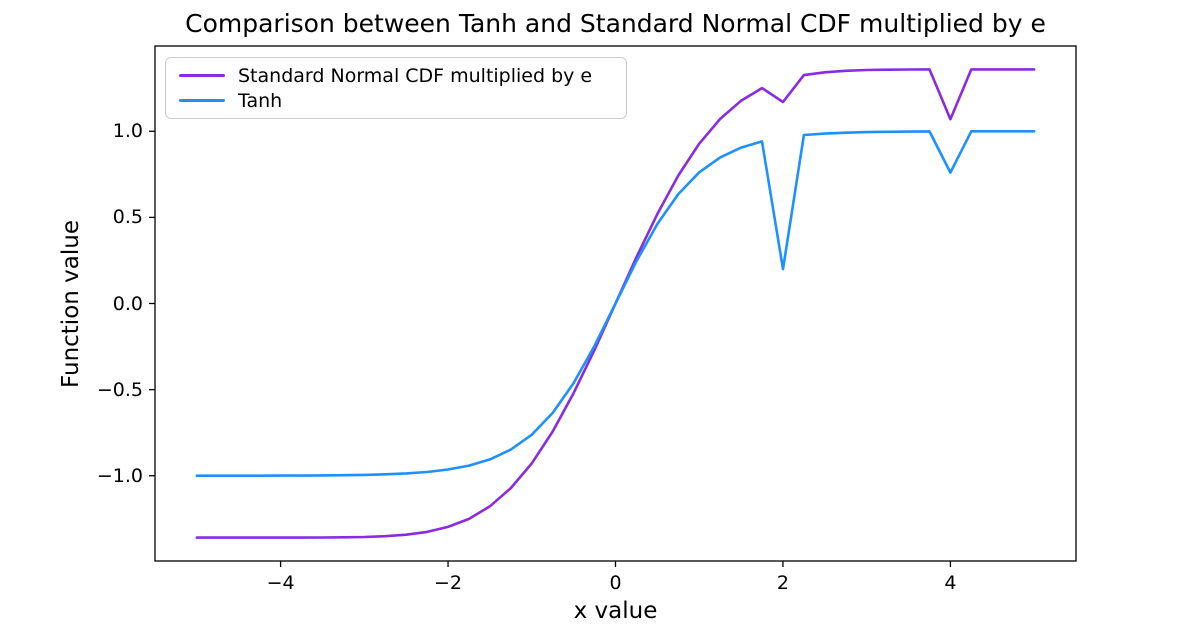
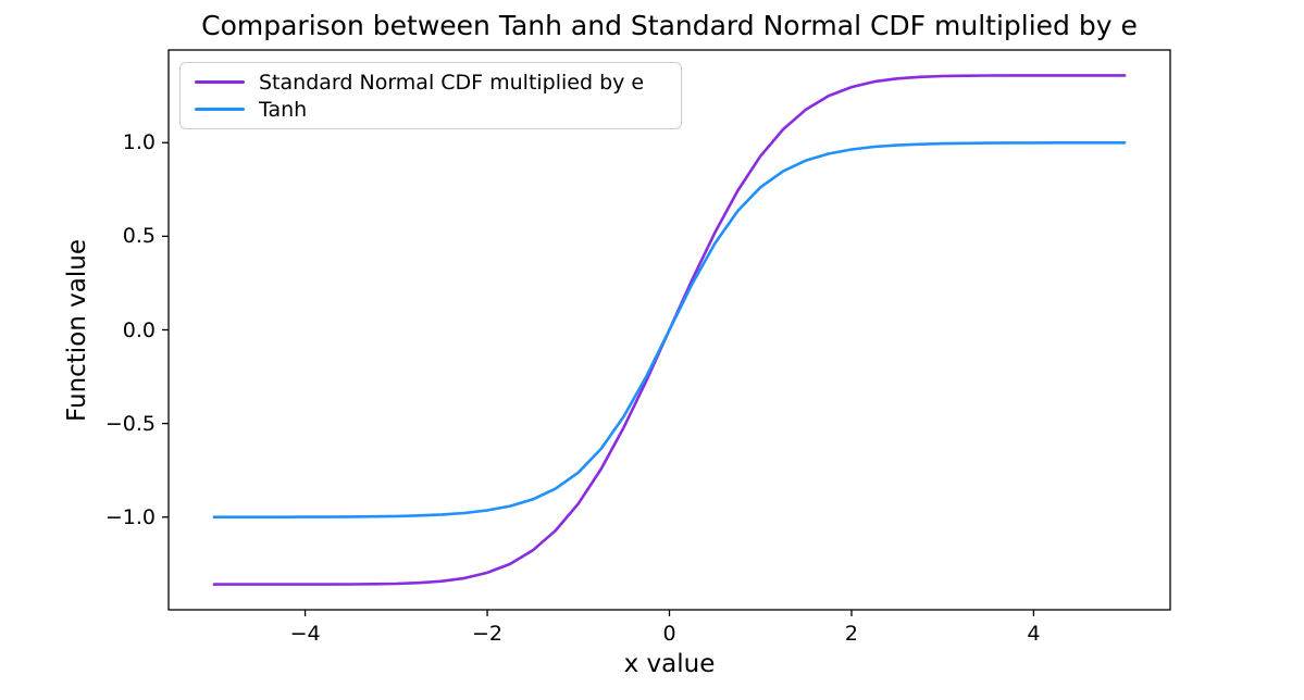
Standard Normal CDF multiplied by e/2: 1.17 -> 1.30
Tanh/2: 0.20 -> 0.96
Standard Normal CDF multiplied by e/4: 1.07 -> 1.36
Tanh/4: 0.76 -> 1.00
